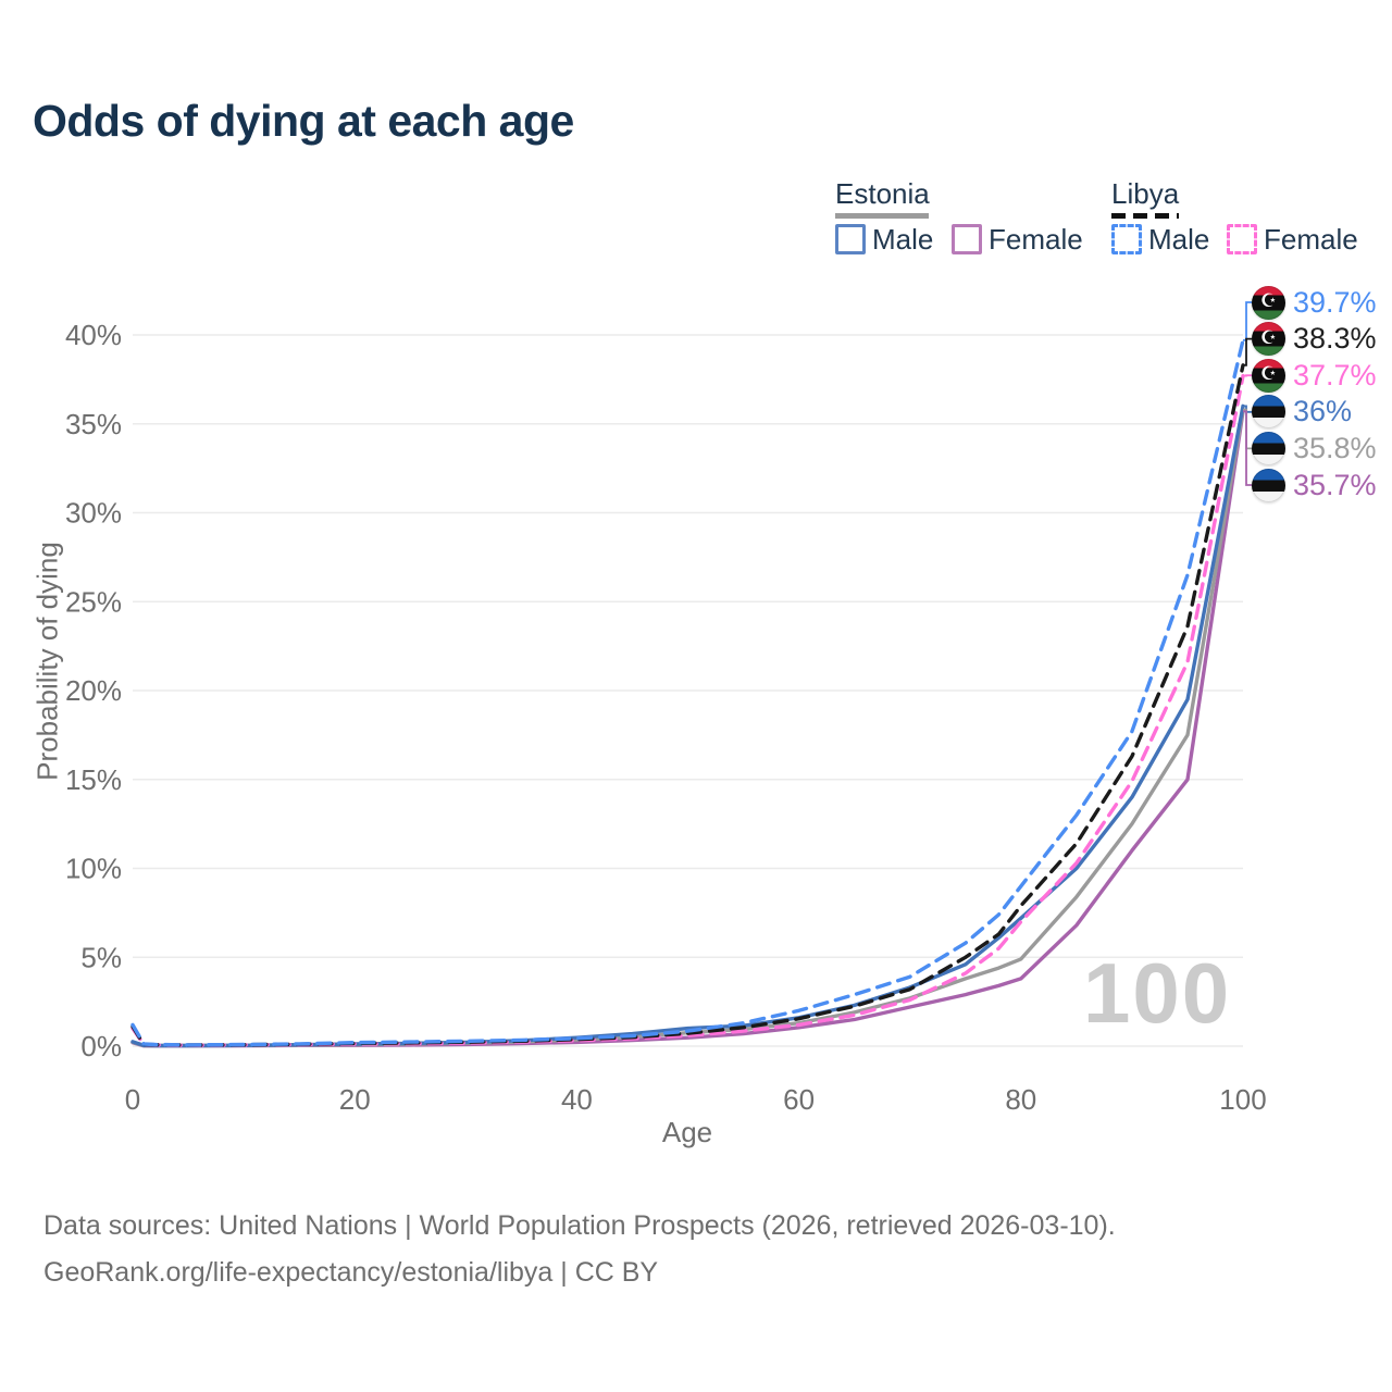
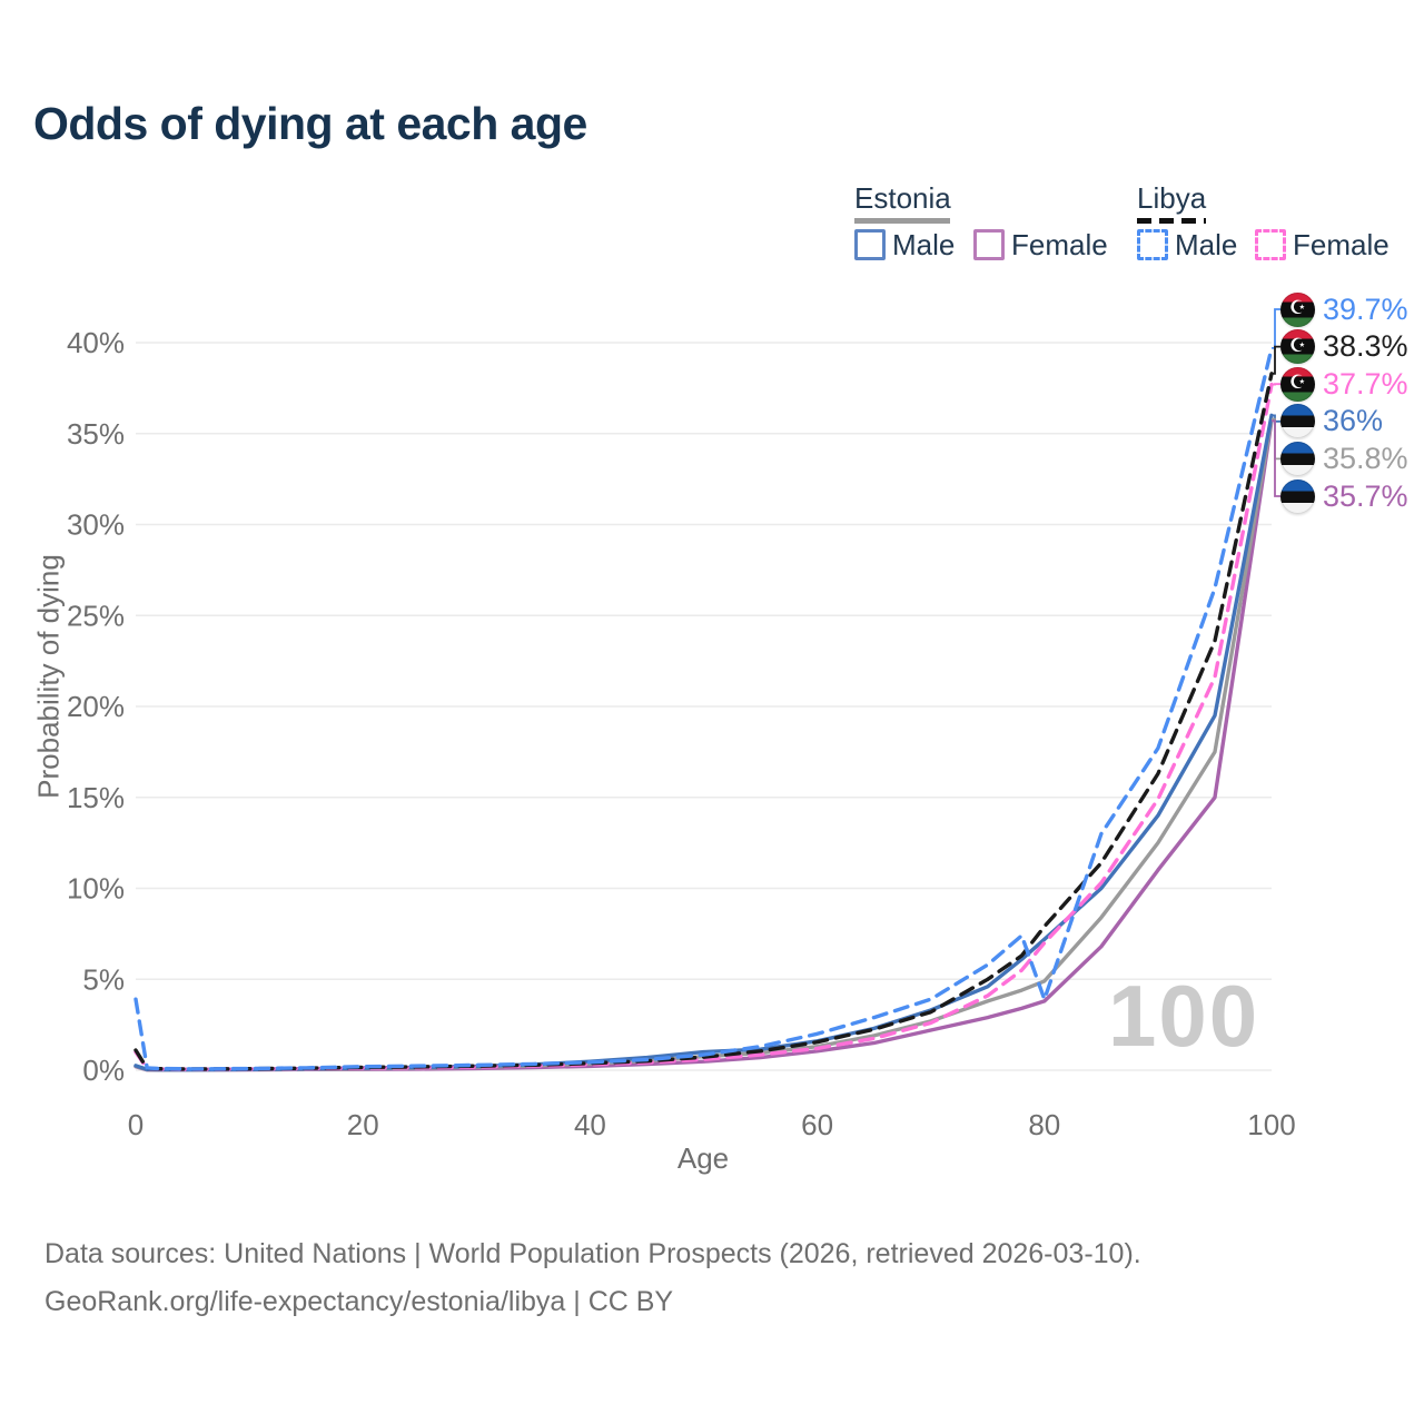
Libya Male/0: 1.2% -> 3.9%
Libya Male/80: 9.0% -> 3.9%
